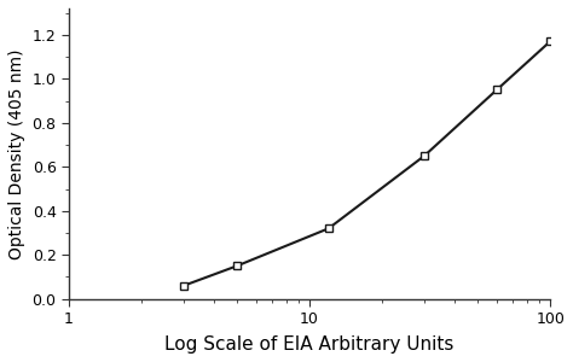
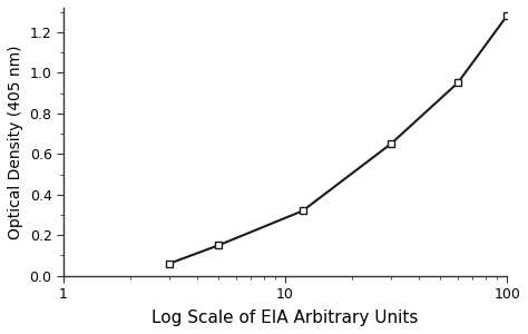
100: 1.17 -> 1.28
